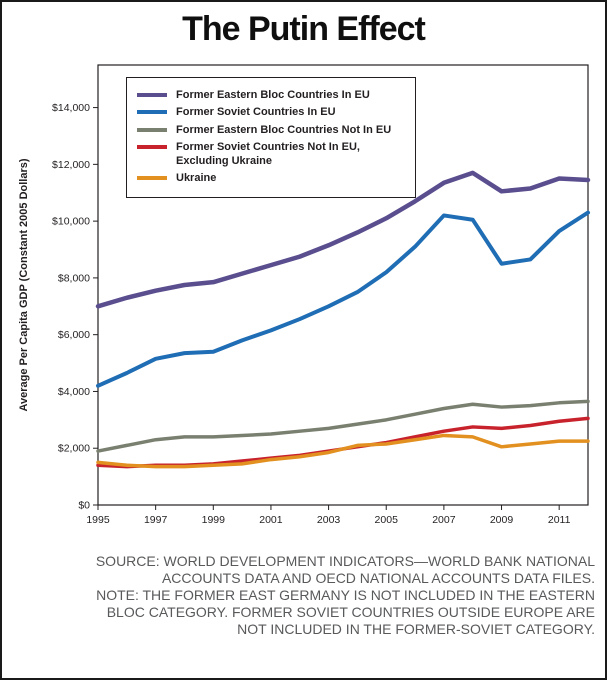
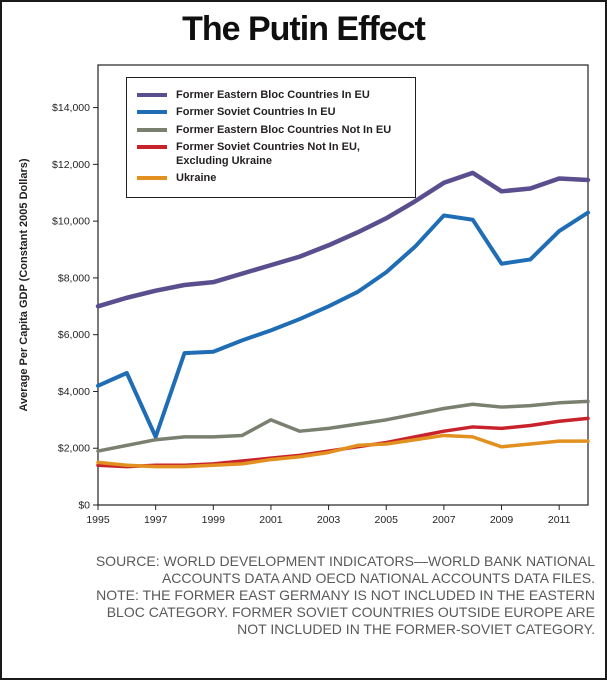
Former Soviet Countries In EU/1997: $5200 -> $2400
Former Eastern Bloc Countries Not In EU/2001: $2500 -> $3000
